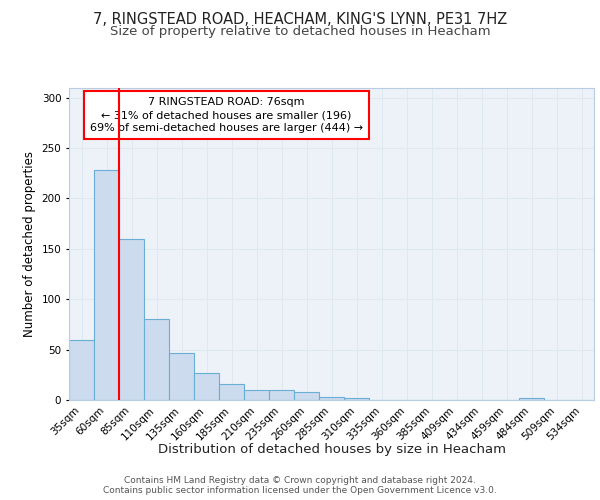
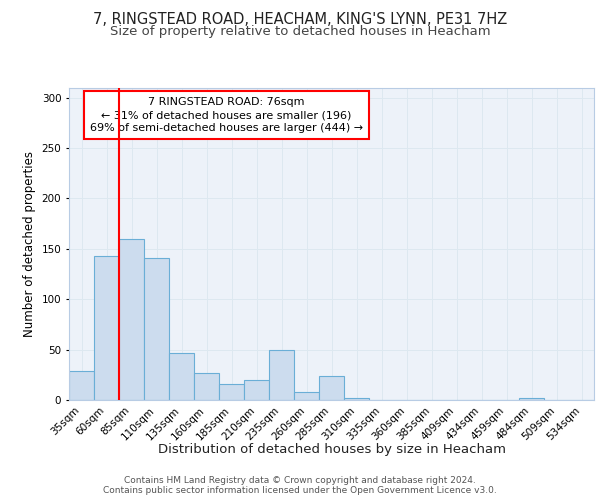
35sqm: 60 -> 29
60sqm: 228 -> 143
110sqm: 80 -> 141
210sqm: 10 -> 20
235sqm: 10 -> 50
285sqm: 3 -> 24
